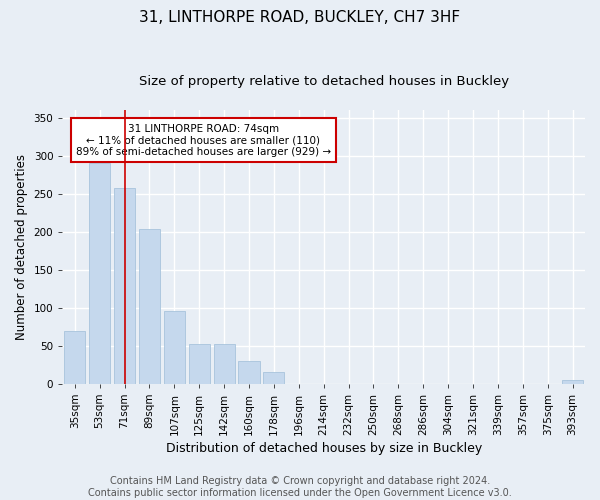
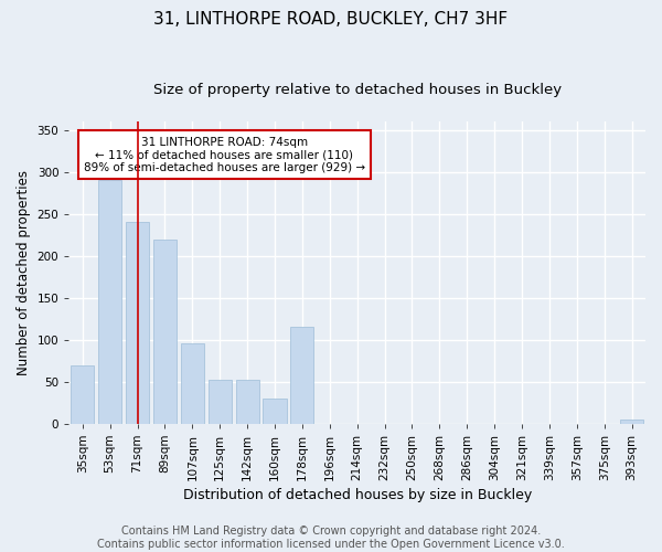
71sqm: 258 -> 240
89sqm: 204 -> 220
178sqm: 15 -> 116
